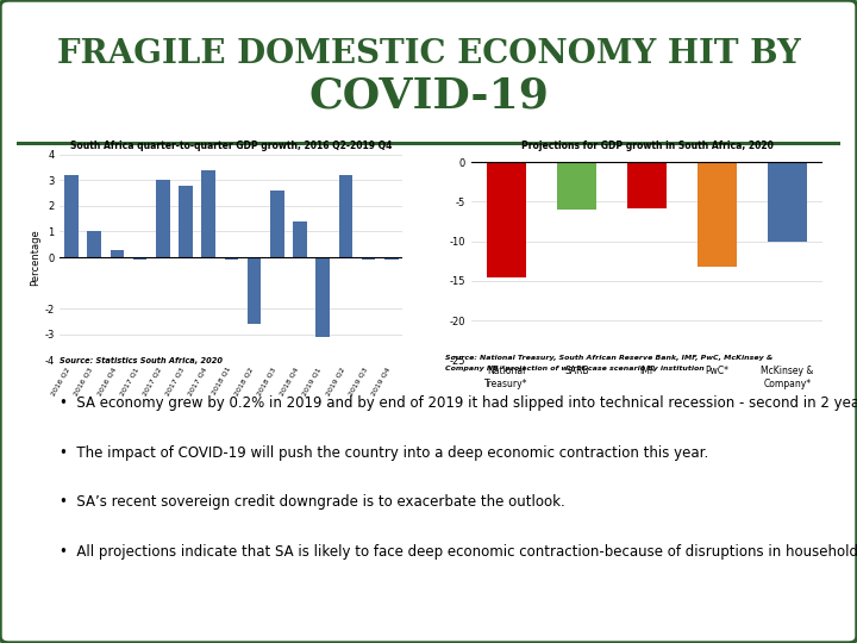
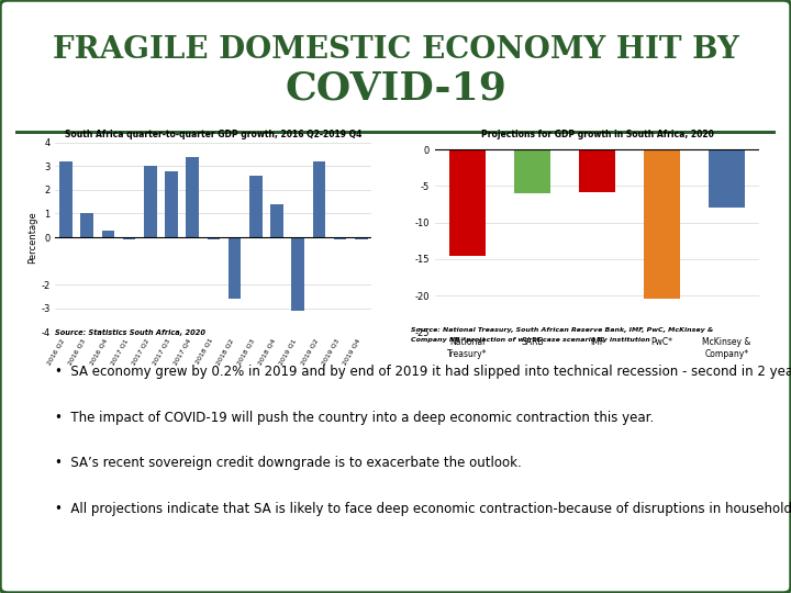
Projections for GDP growth in South Africa, 2020/PwC*: -13.2 -> -20.5
Projections for GDP growth in South Africa, 2020/McKinsey & Company*: -10.0 -> -8.0
